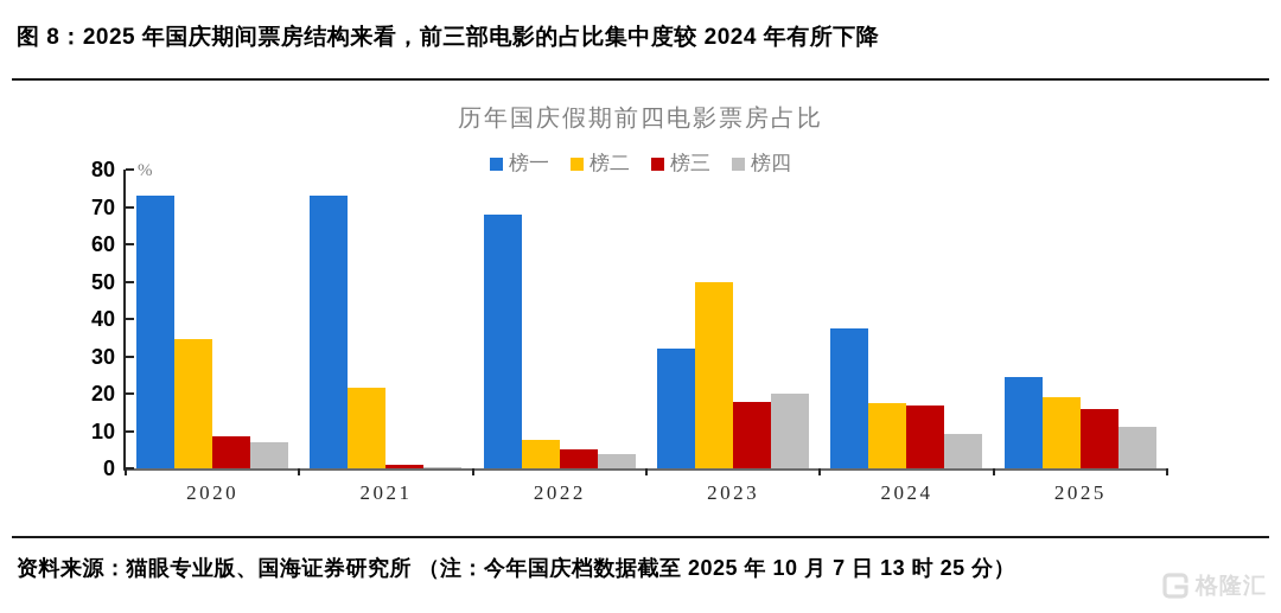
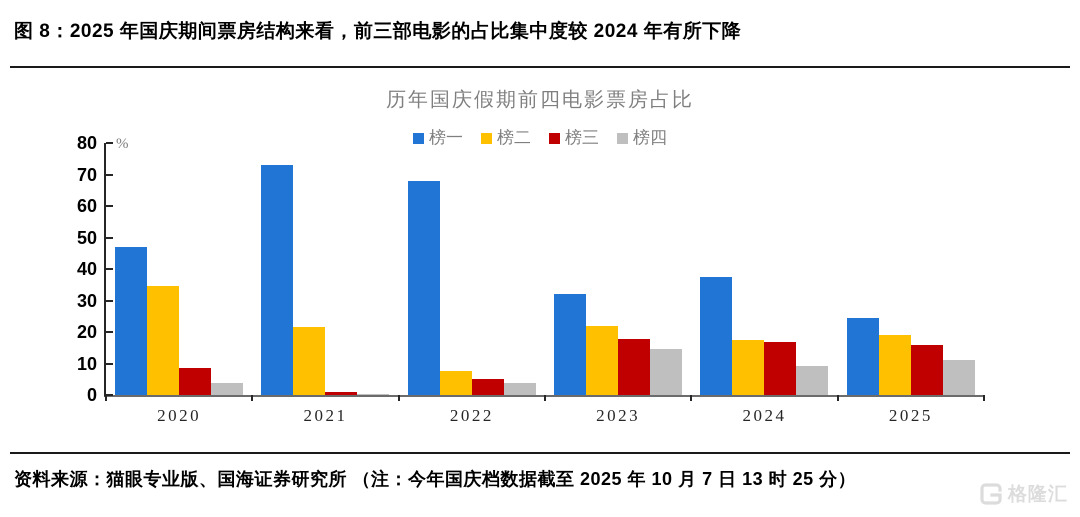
榜一/2020: 73 -> 47
榜四/2020: 7 -> 4
榜二/2023: 50 -> 22
榜四/2023: 20 -> 14
